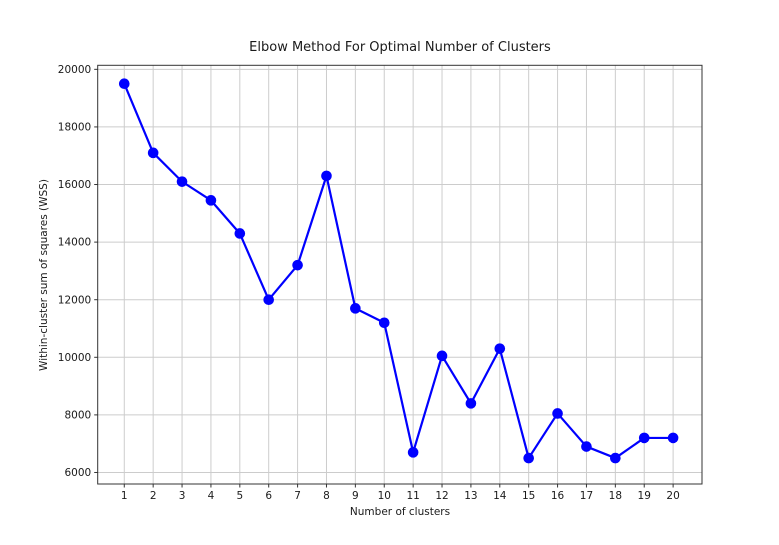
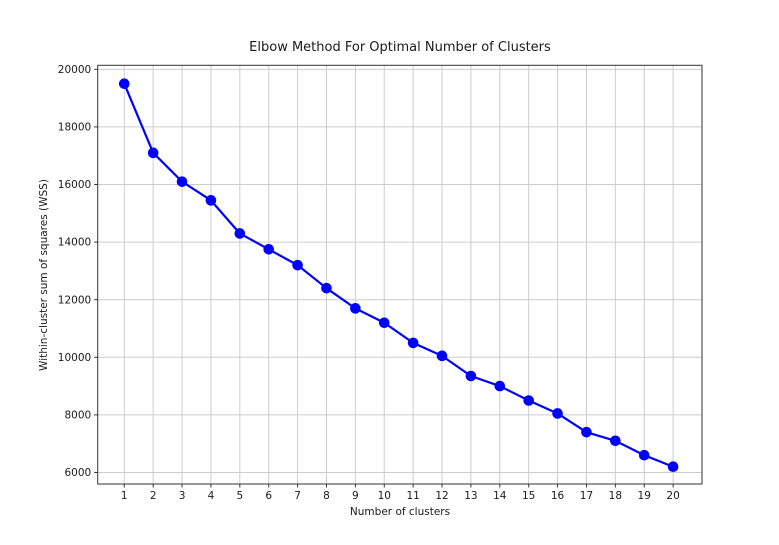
6: 12000 -> 13800
8: 16300 -> 12400
11: 6700 -> 10500
13: 8400 -> 9400
14: 10300 -> 9000
15: 6500 -> 8500
17: 6900 -> 7400
18: 6500 -> 7100
19: 7200 -> 6600
20: 7200 -> 6200
